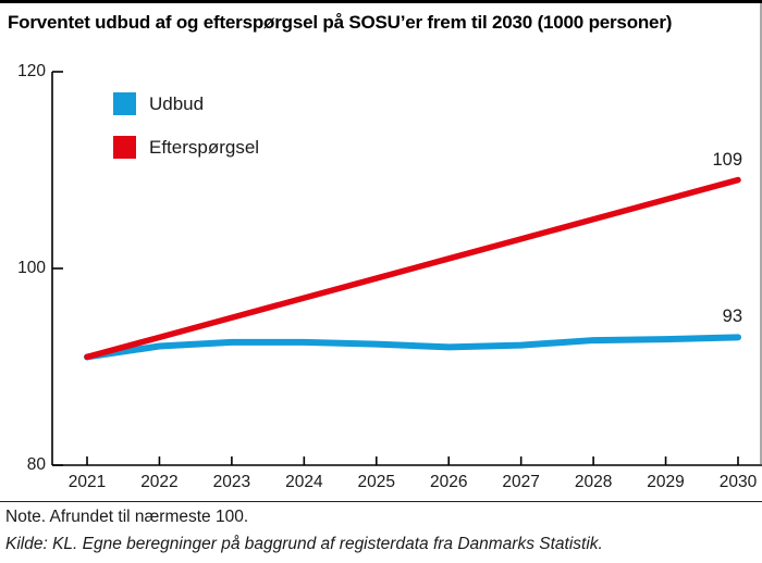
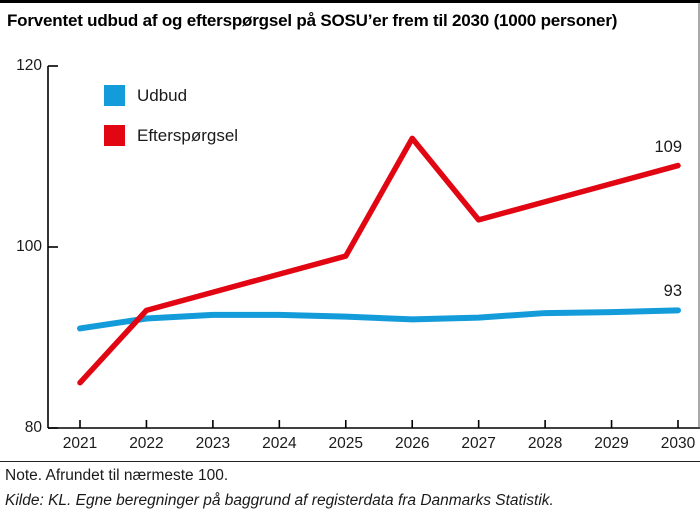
Efterspørgsel/2021: 91 -> 85
Efterspørgsel/2026: 101 -> 112
